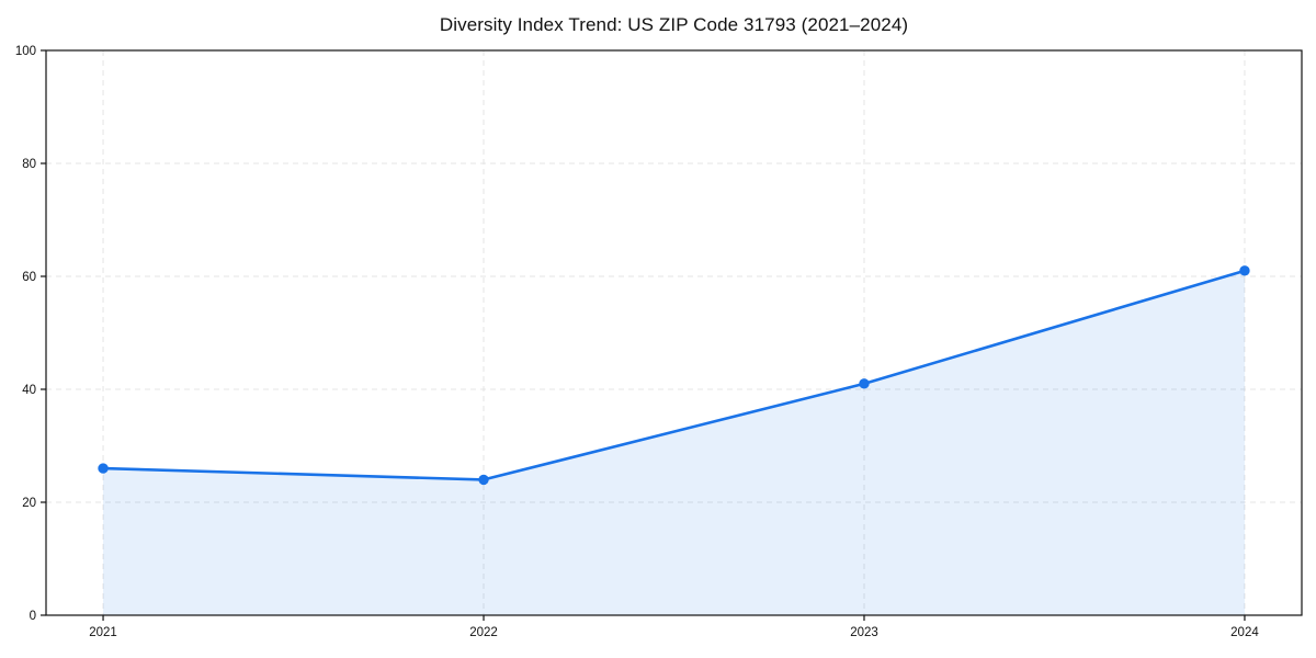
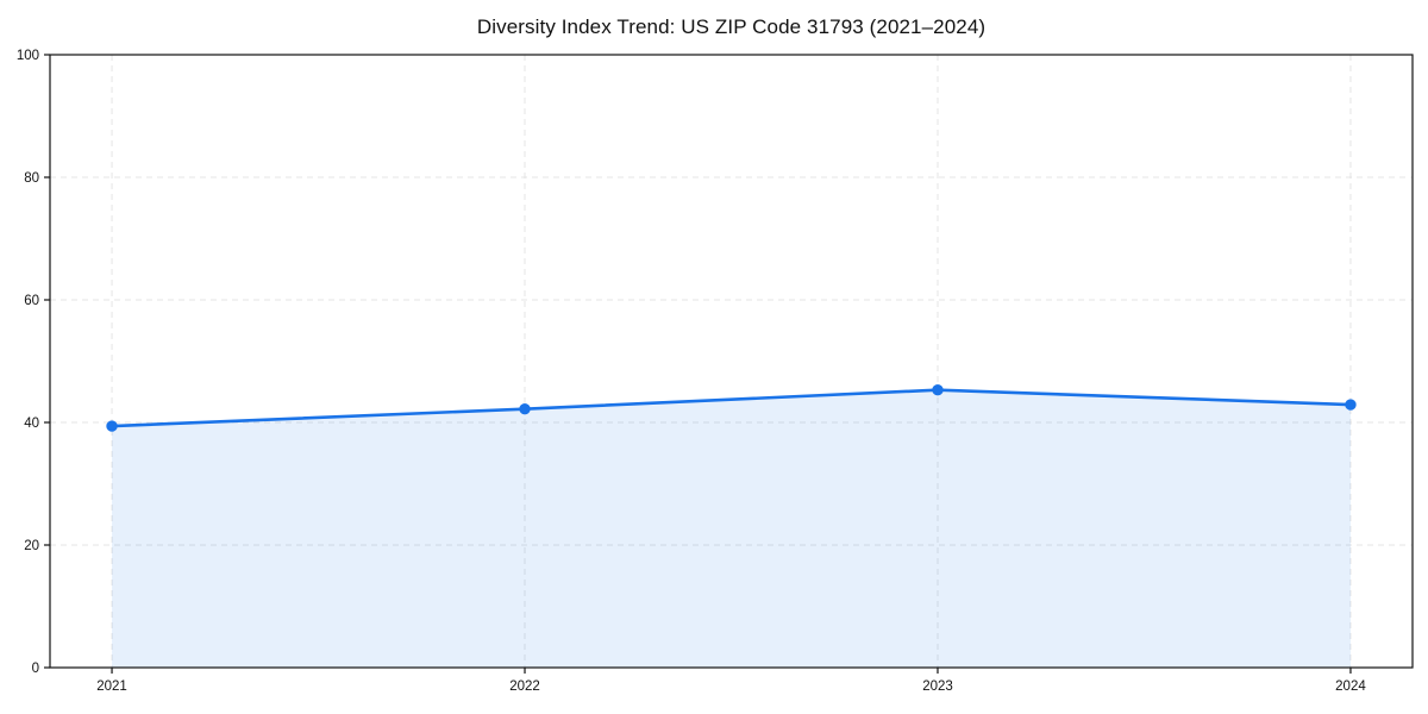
2021: 26 -> 39
2022: 24 -> 42
2023: 41 -> 45
2024: 61 -> 43
